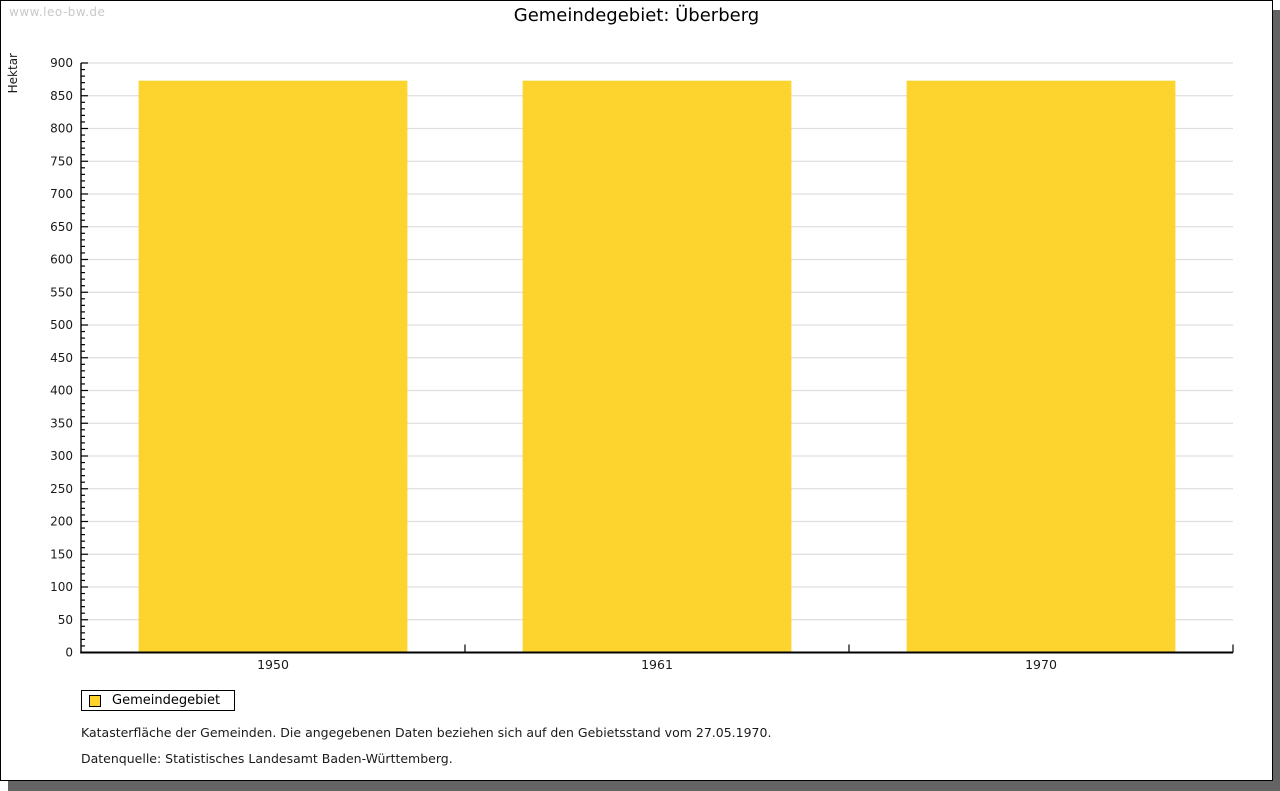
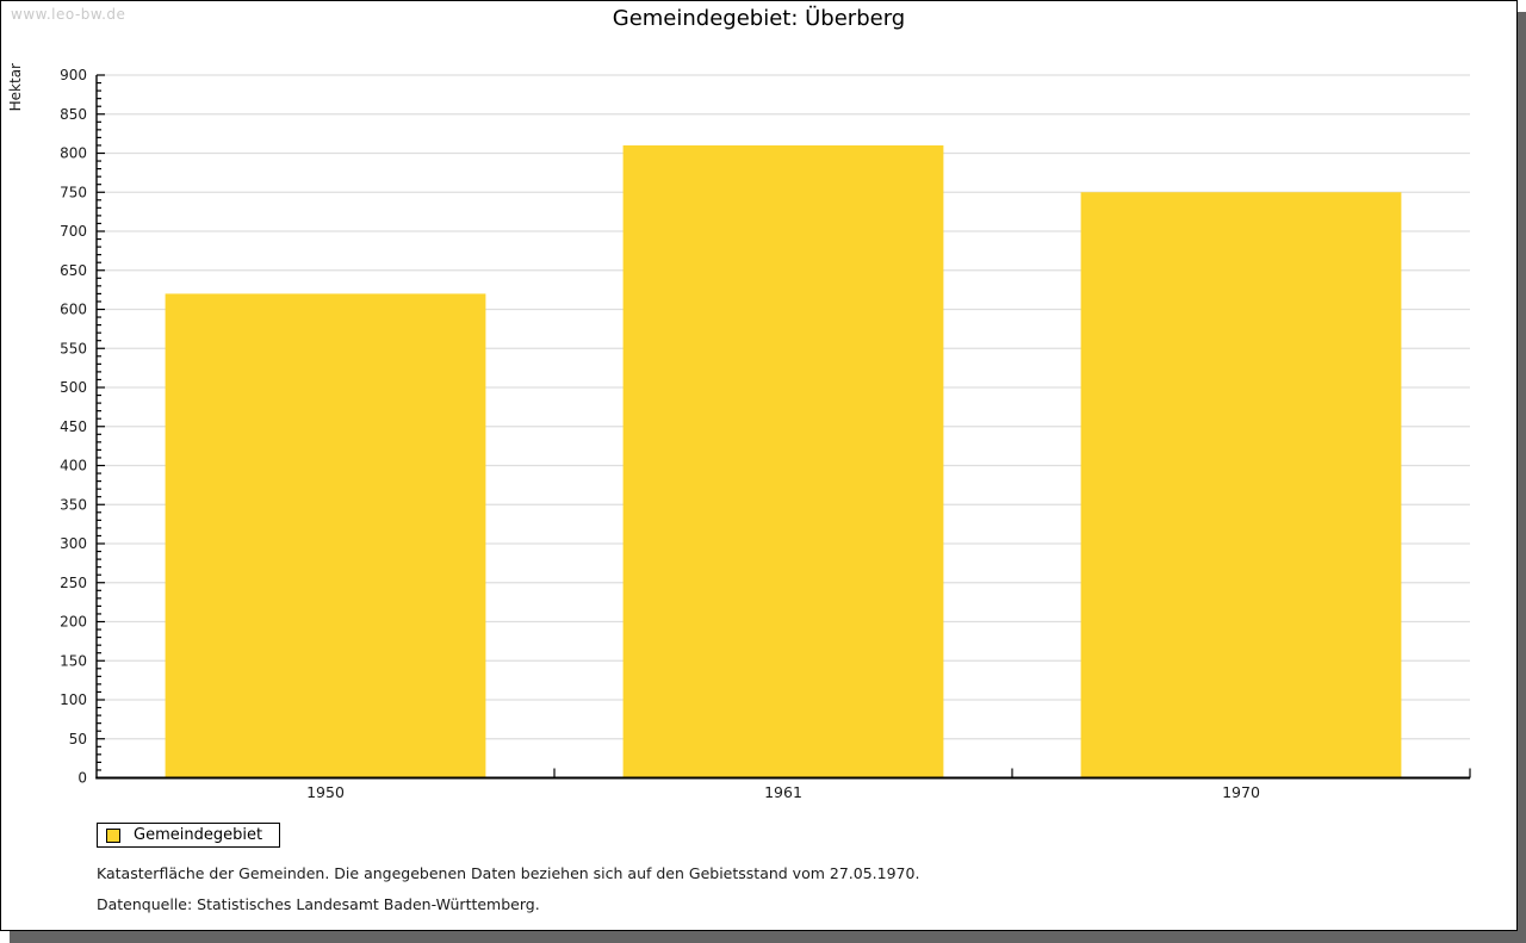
1950: 870 -> 620
1961: 870 -> 810
1970: 870 -> 750
